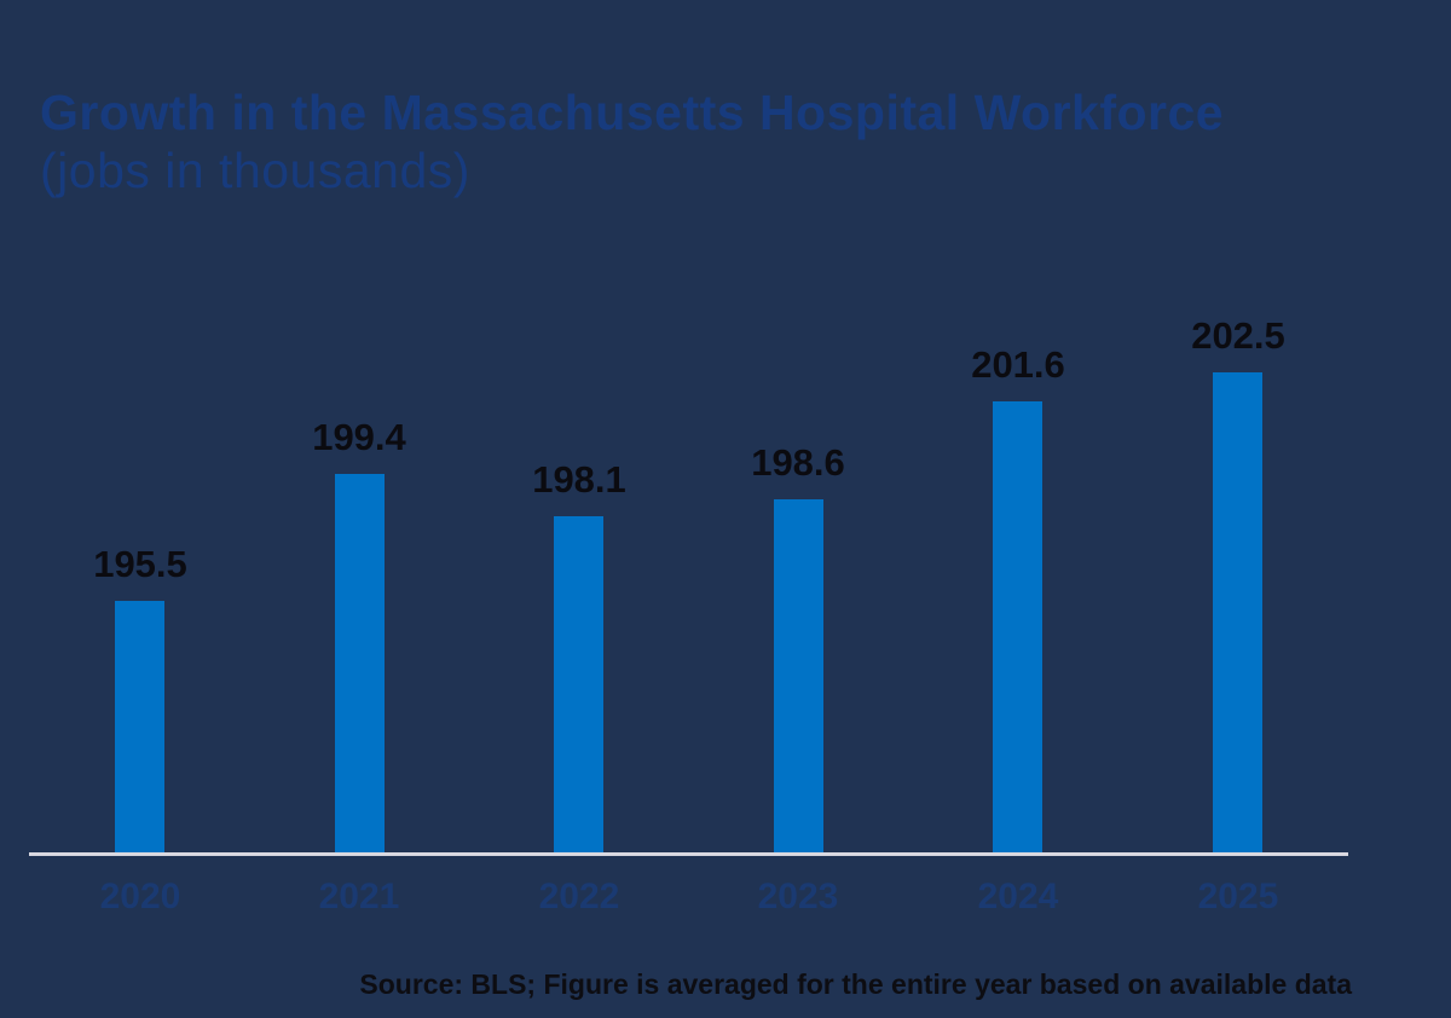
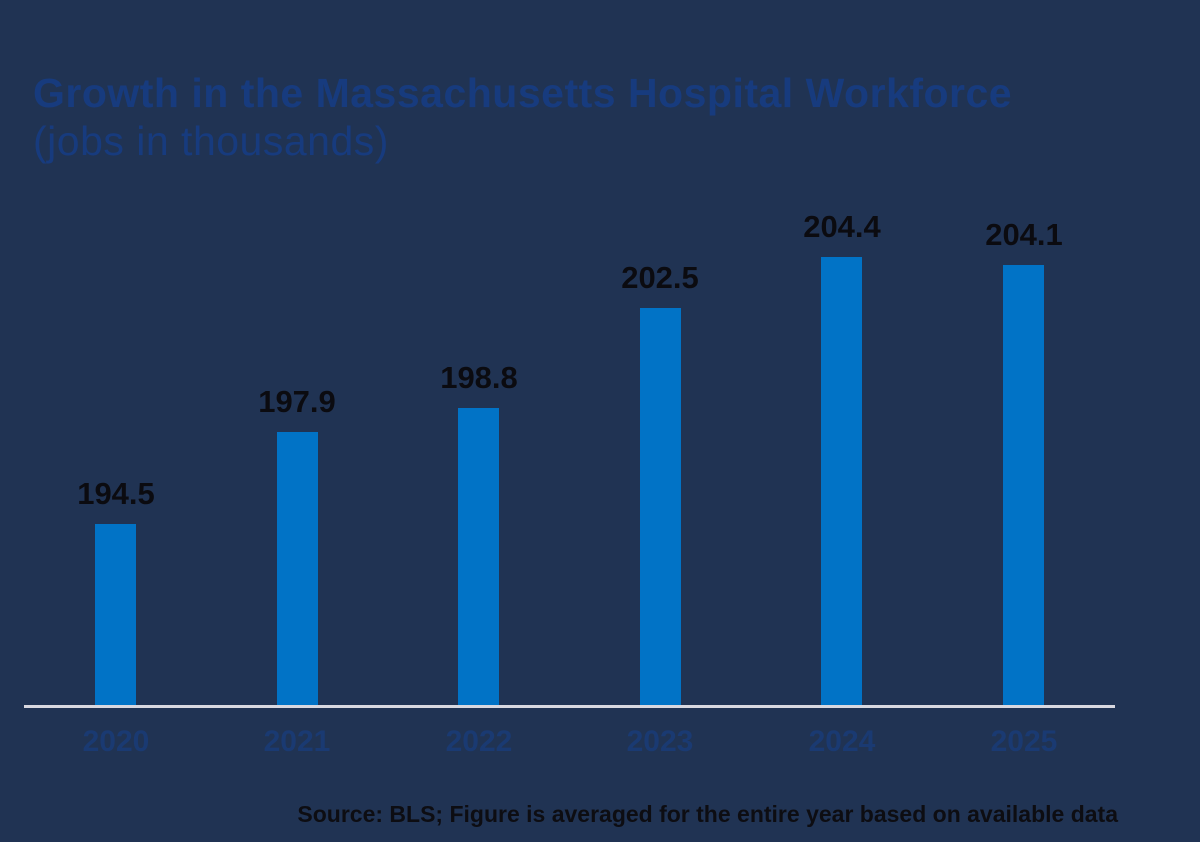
2020: 195.5 -> 194.5
2021: 199.4 -> 197.9
2022: 198.1 -> 198.8
2023: 198.6 -> 202.5
2024: 201.6 -> 204.4
2025: 202.5 -> 204.1
